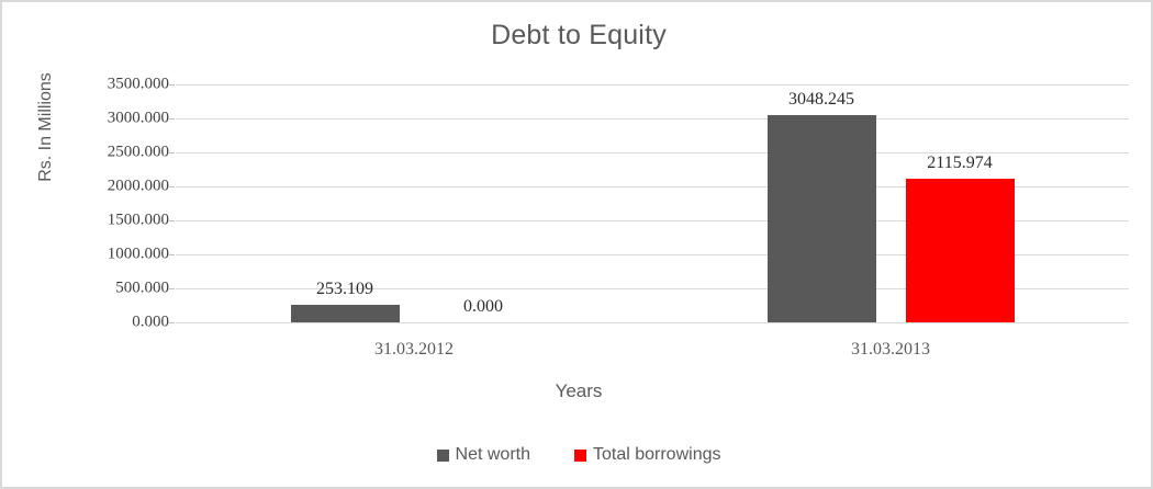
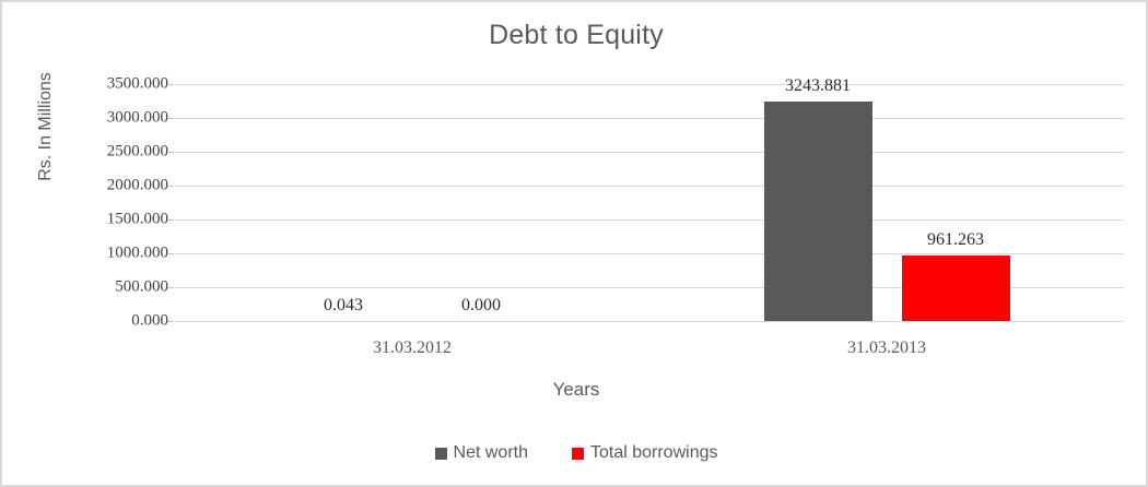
Net worth/31.03.2012: 253.109 -> 0.043
Net worth/31.03.2013: 3048.245 -> 3243.881
Total borrowings/31.03.2013: 2115.974 -> 961.263
